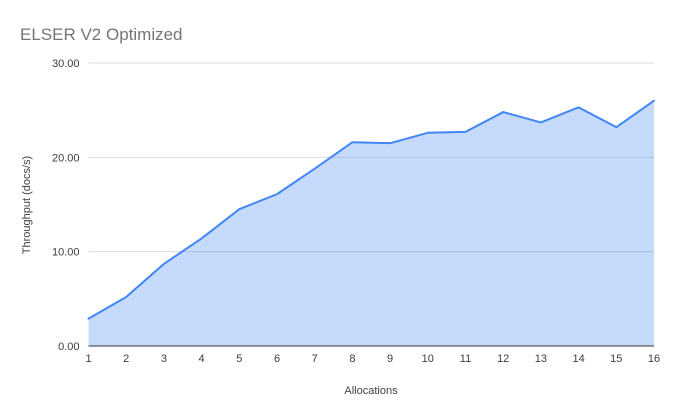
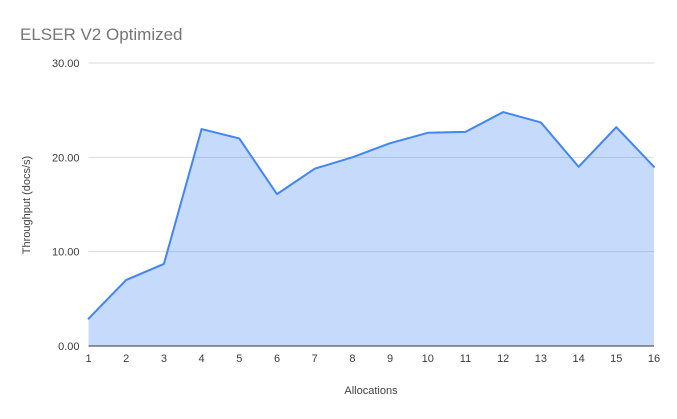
2: 5 -> 7
4: 11 -> 23
5: 14 -> 22
8: 22 -> 20
14: 25 -> 19
16: 26 -> 19
